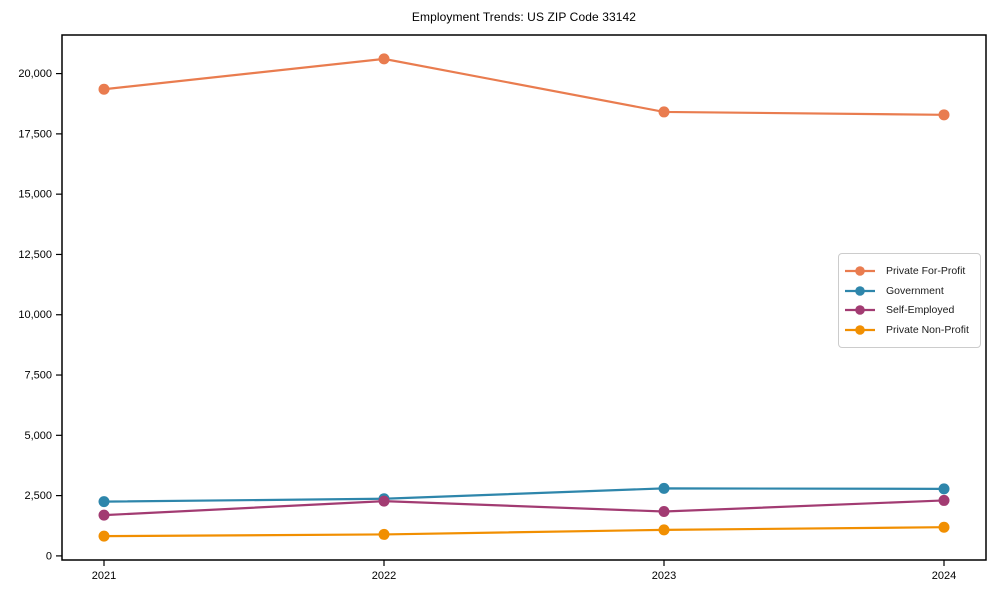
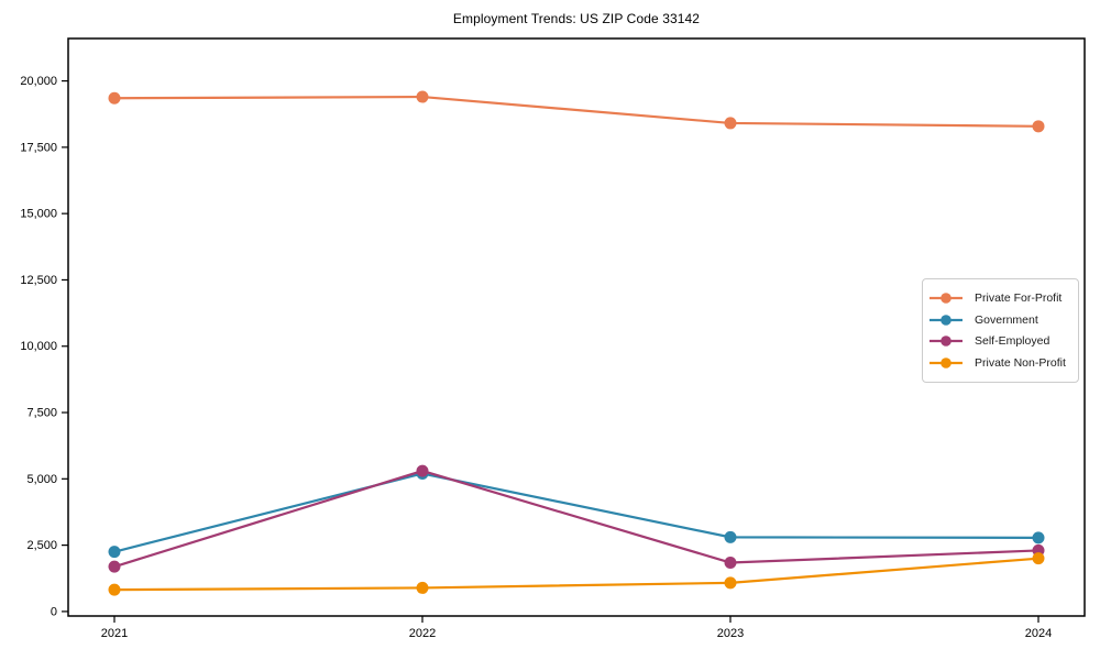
Private For-Profit/2022: 20600 -> 19400
Government/2022: 2400 -> 5200
Self-Employed/2022: 2300 -> 5300
Private Non-Profit/2024: 1200 -> 2000
